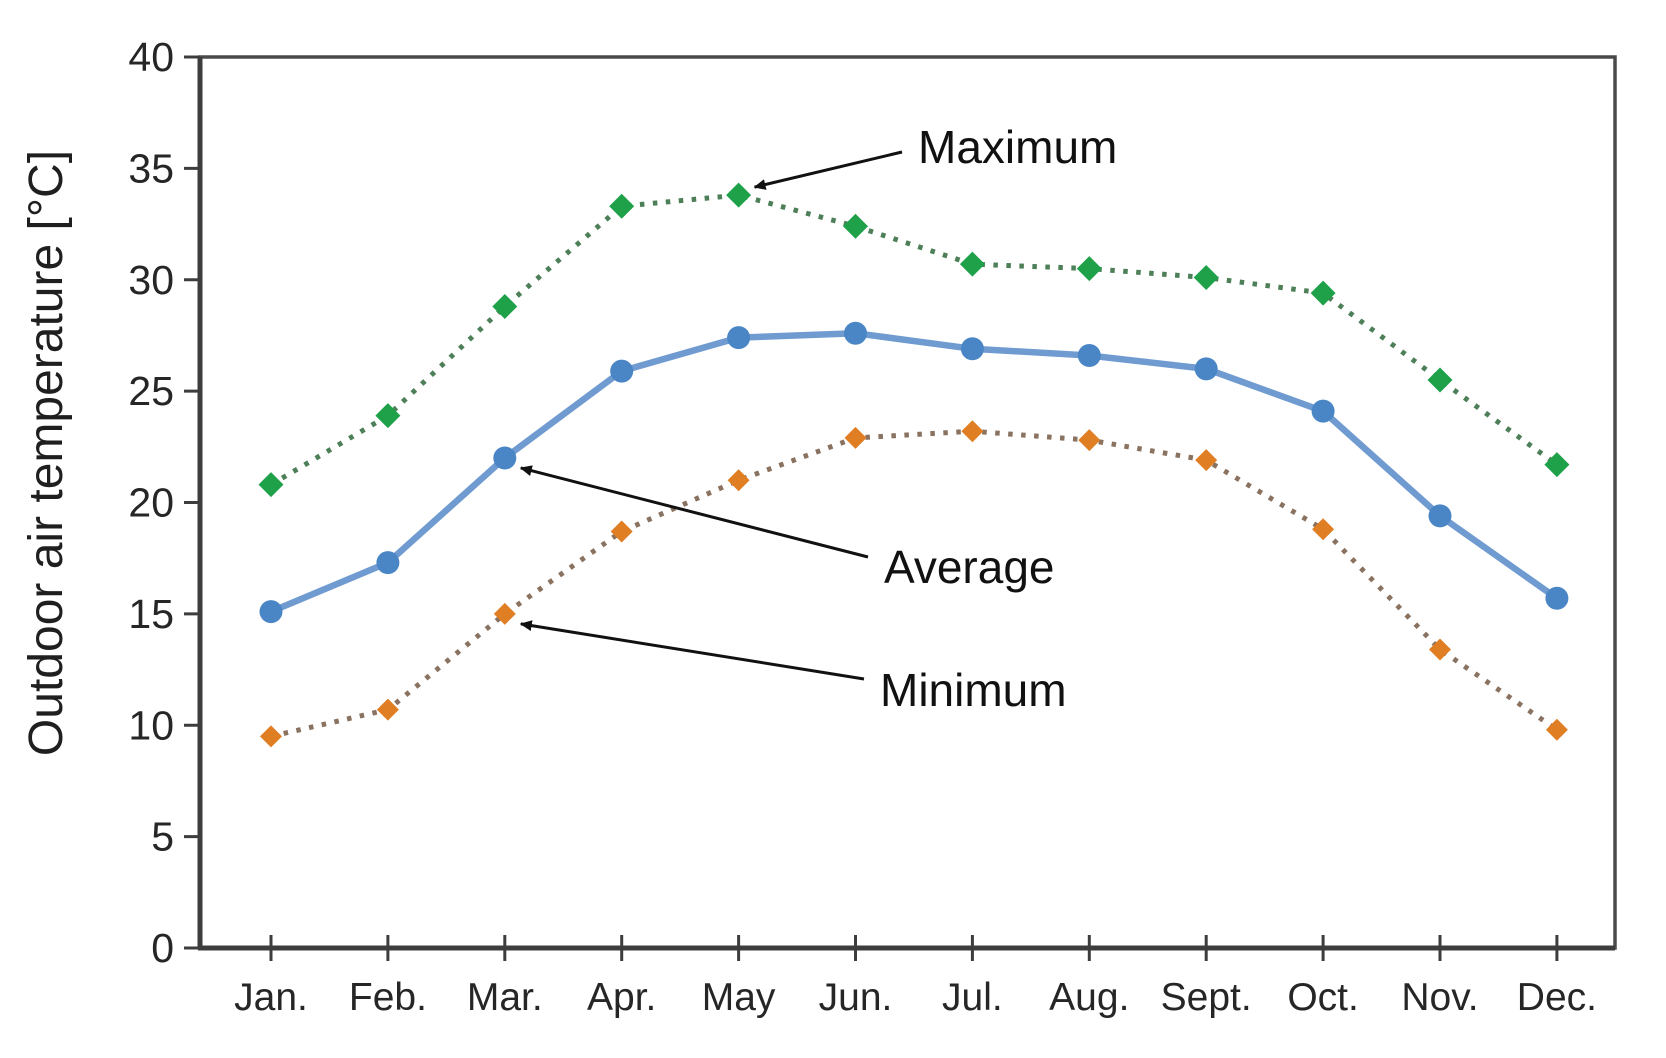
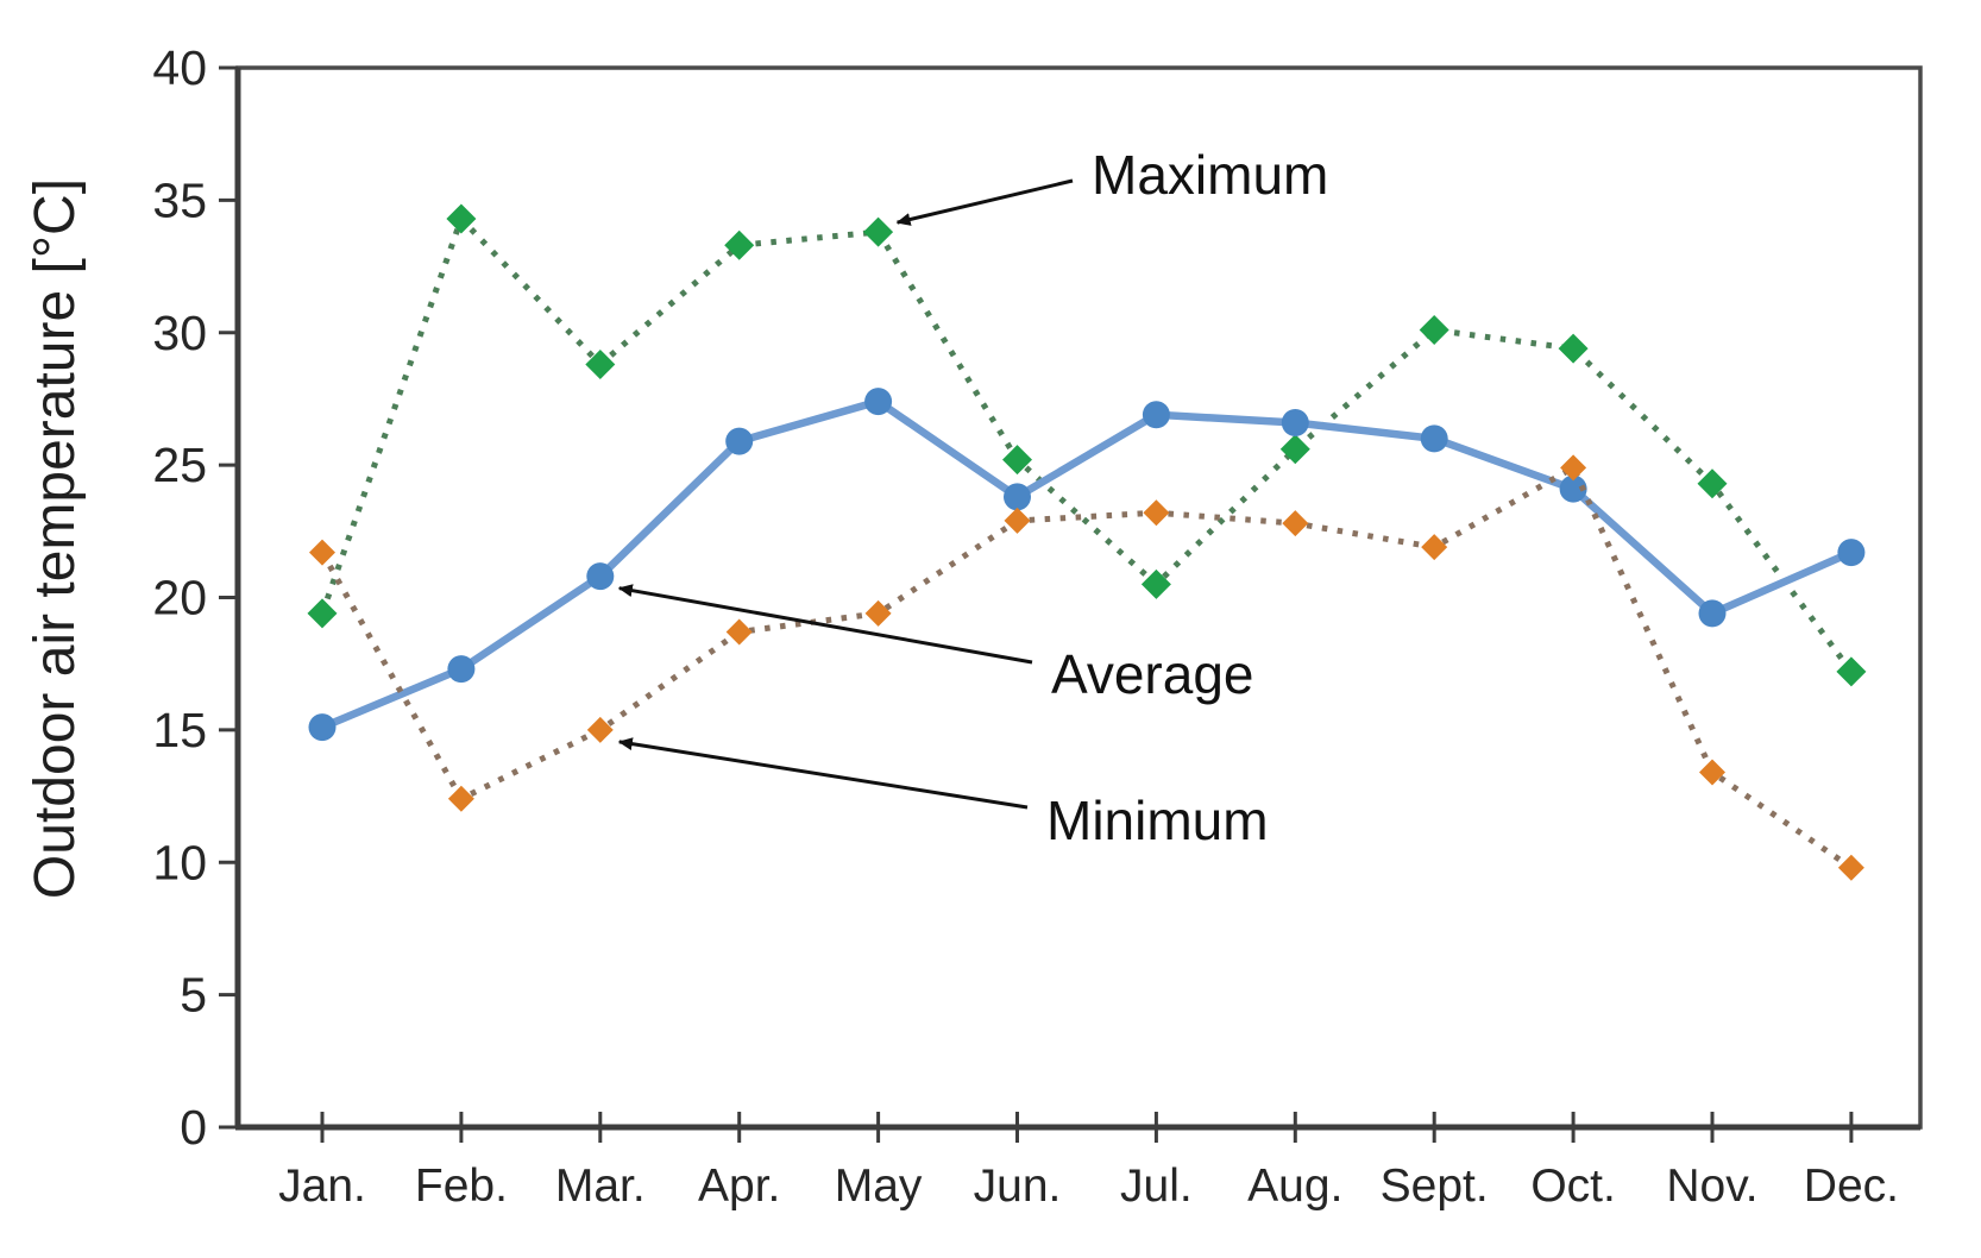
Maximum/Jan.: 20.8 -> 19.4
Minimum/Jan.: 9.5 -> 21.7
Maximum/Feb.: 23.9 -> 34.3
Minimum/Feb.: 10.7 -> 12.4
Average/Mar.: 22.0 -> 20.8
Minimum/May: 21.0 -> 19.4
Maximum/Jun.: 32.4 -> 25.2
Average/Jun.: 27.6 -> 23.8
Maximum/Jul.: 30.7 -> 20.5
Maximum/Aug.: 30.5 -> 25.6
Minimum/Oct.: 18.8 -> 24.9
Maximum/Nov.: 25.5 -> 24.3
Maximum/Dec.: 21.7 -> 17.2
Average/Dec.: 15.7 -> 21.7
